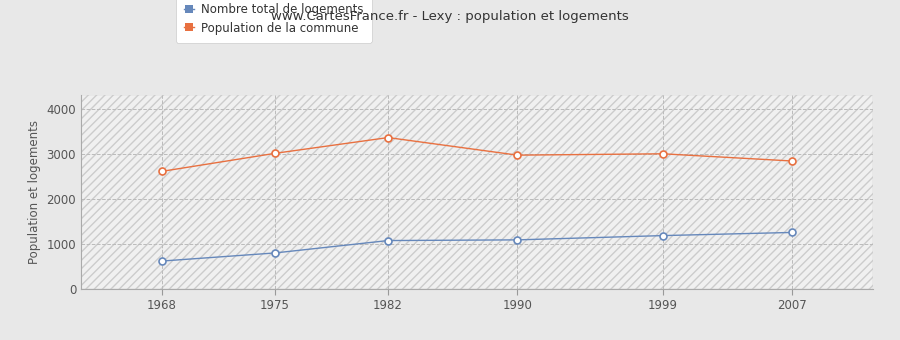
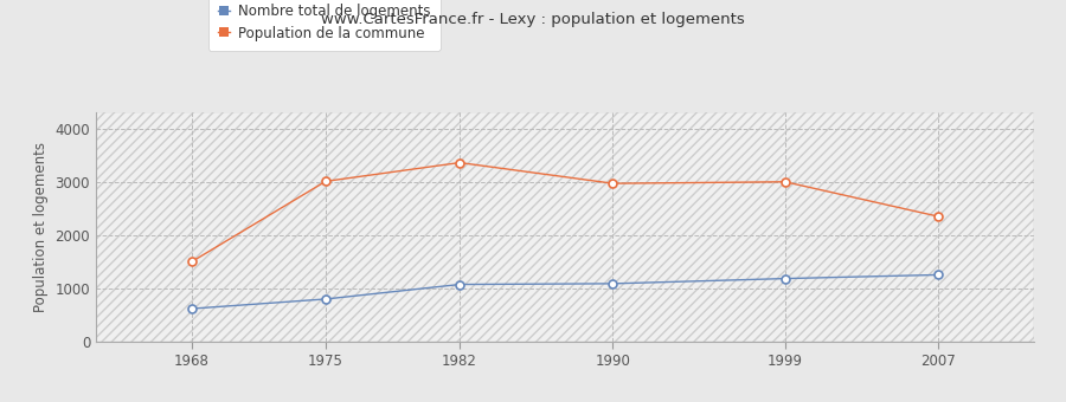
Population de la commune/1968: 2610 -> 1500
Population de la commune/2007: 2840 -> 2350
